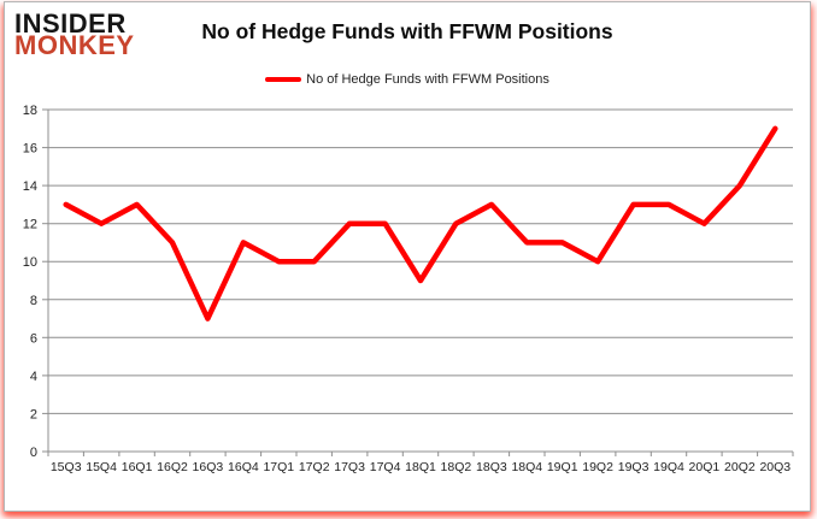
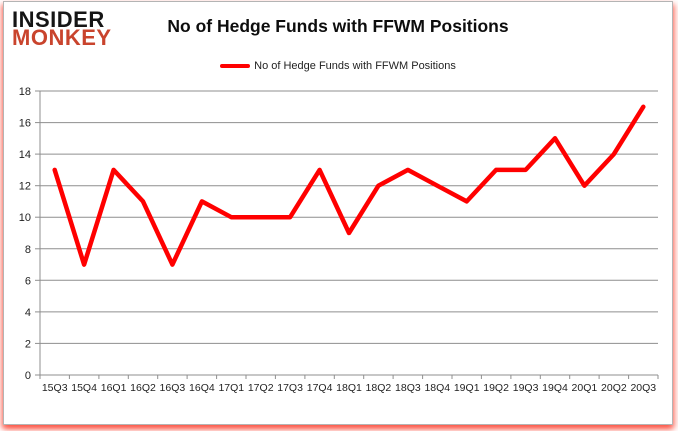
15Q4: 12 -> 7
17Q3: 12 -> 10
17Q4: 12 -> 13
18Q4: 11 -> 12
19Q2: 10 -> 13
19Q4: 13 -> 15
